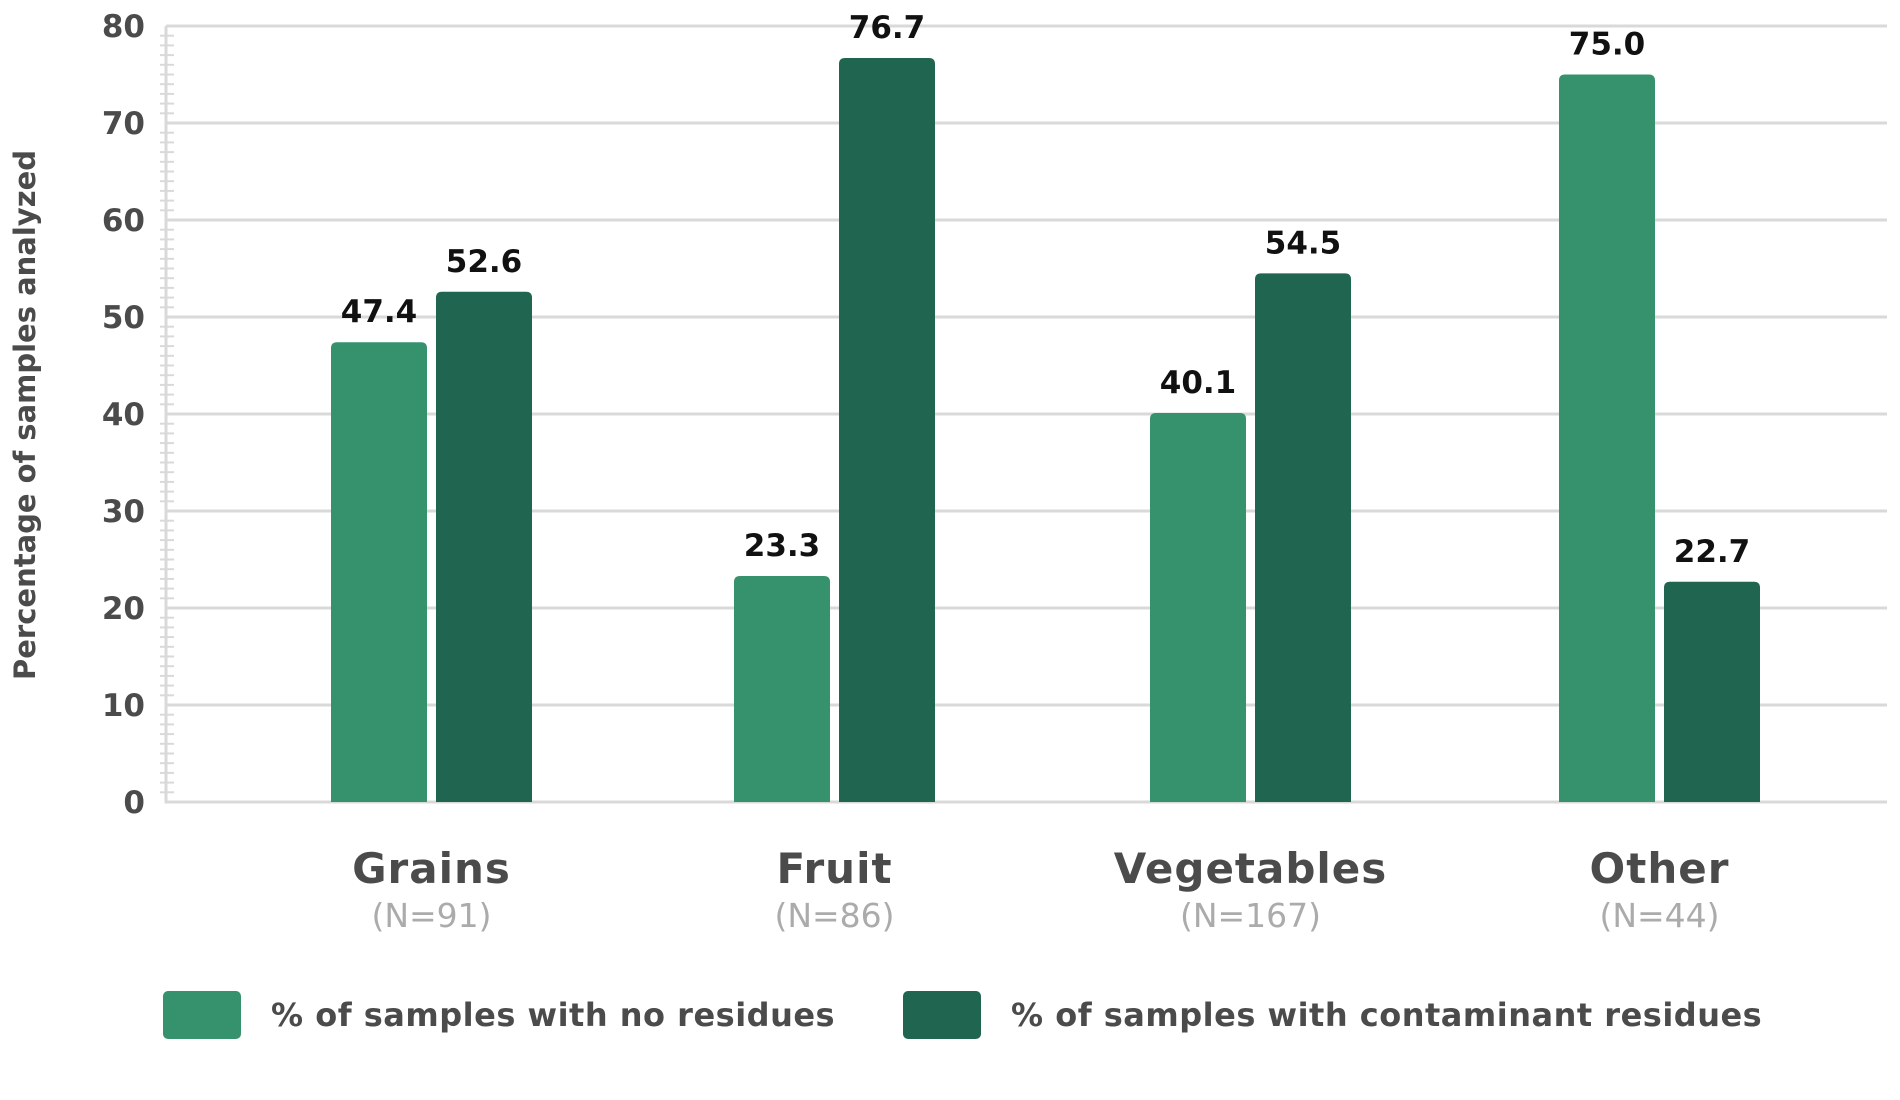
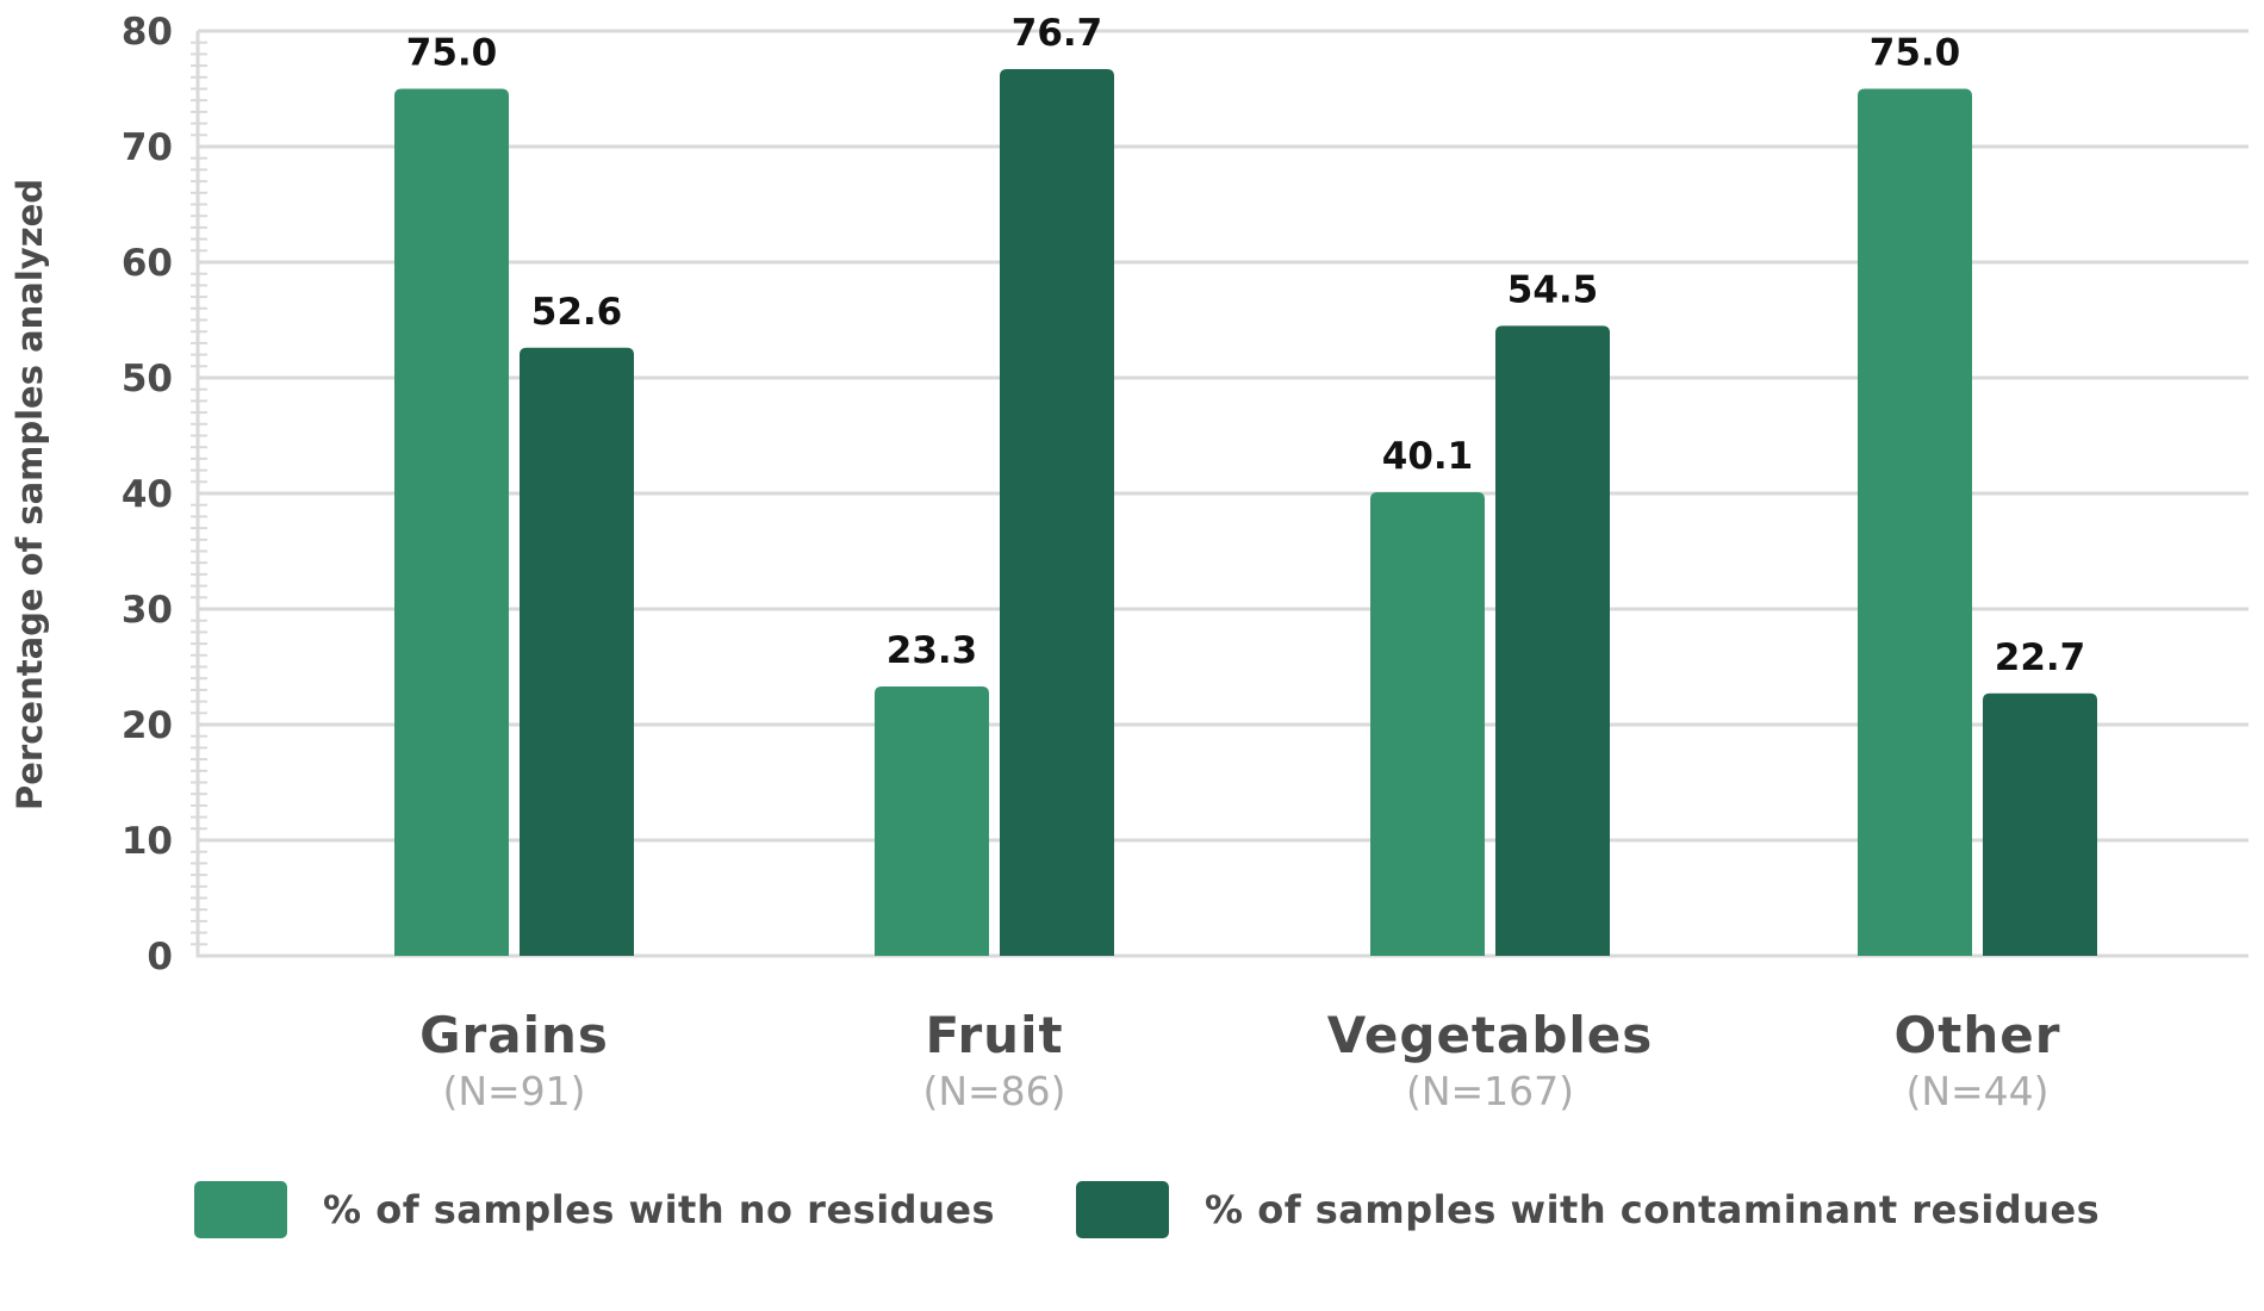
% of samples with no residues/Grains: 47.4 -> 75.0
